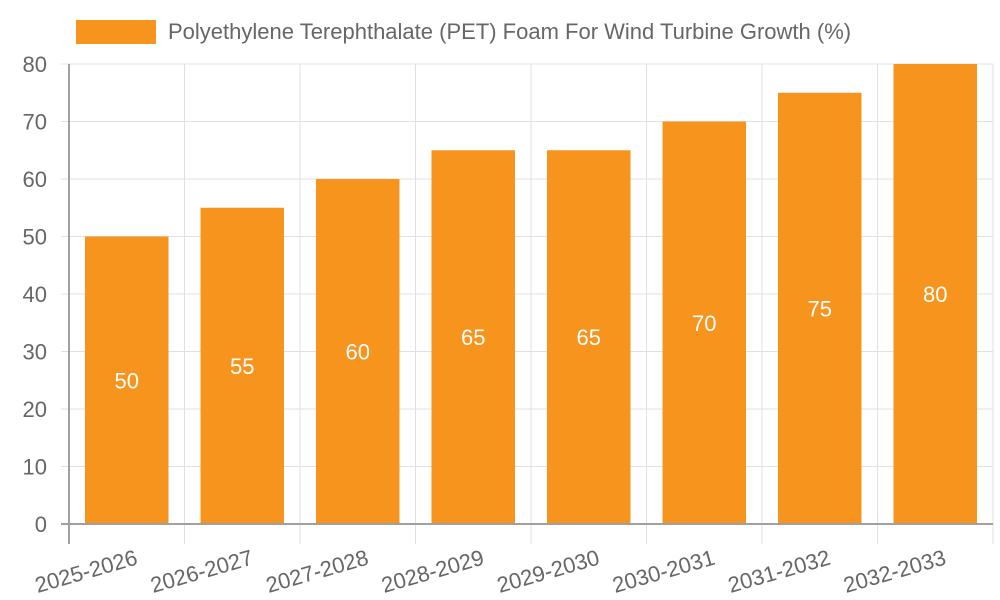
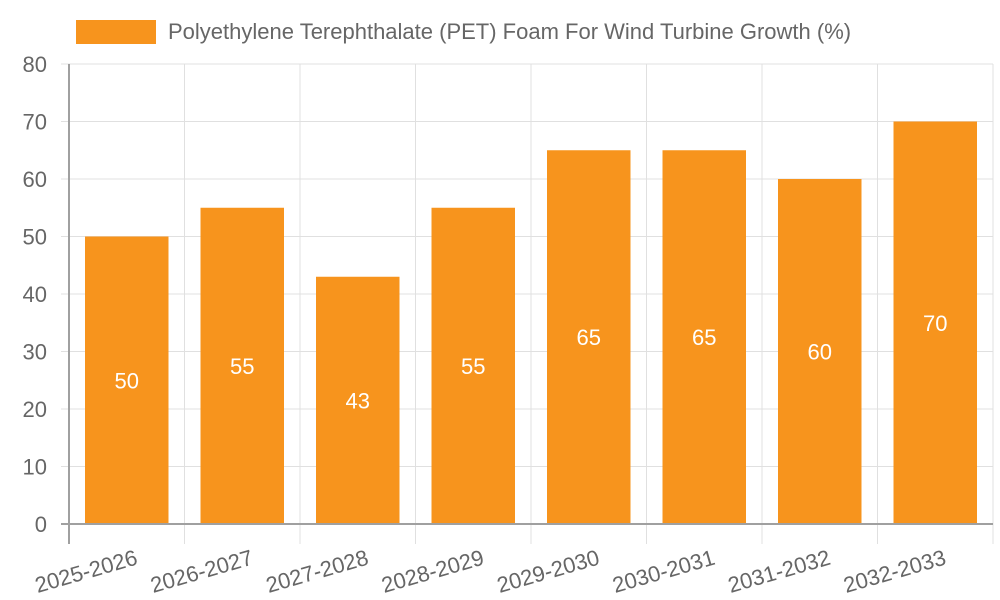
2027-2028: 60 -> 43
2028-2029: 65 -> 55
2030-2031: 70 -> 65
2031-2032: 75 -> 60
2032-2033: 80 -> 70
